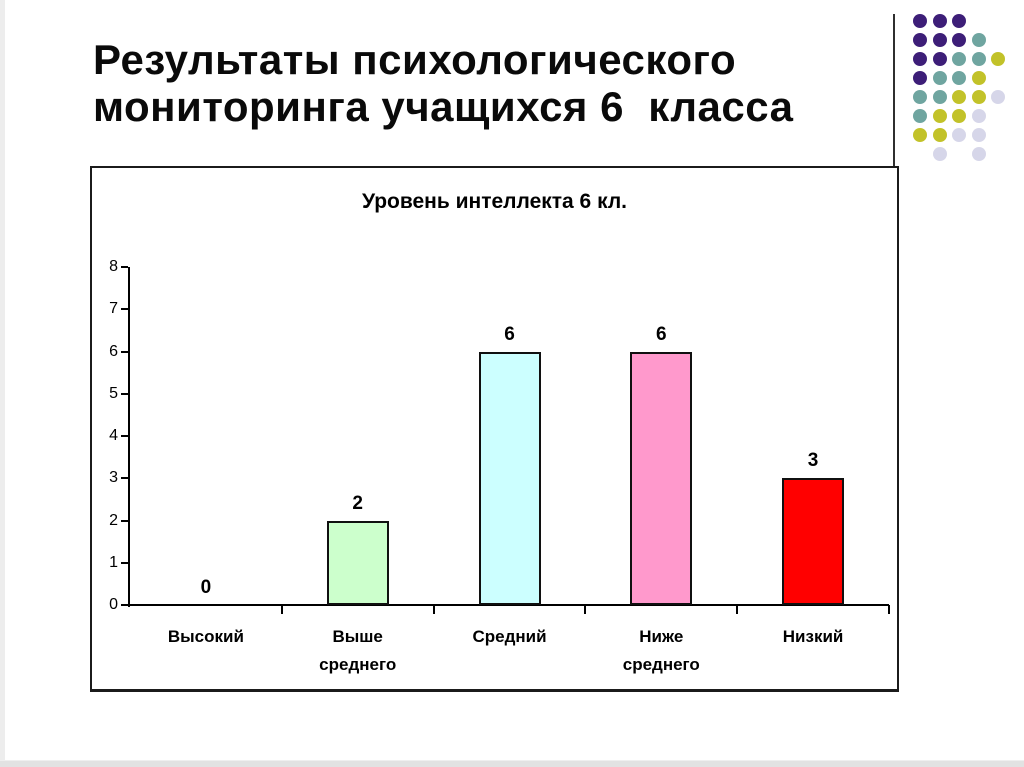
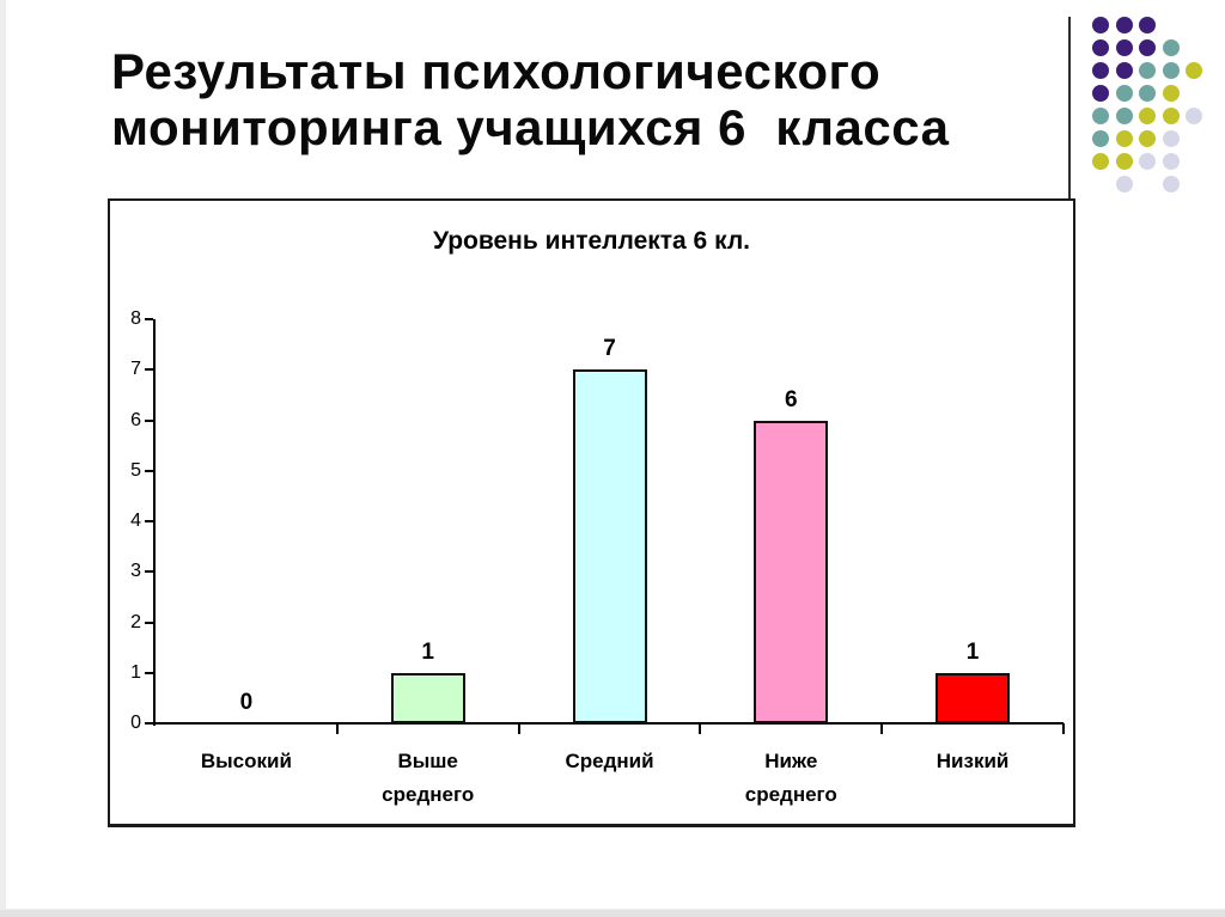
Выше среднего: 2 -> 1
Средний: 6 -> 7
Низкий: 3 -> 1
